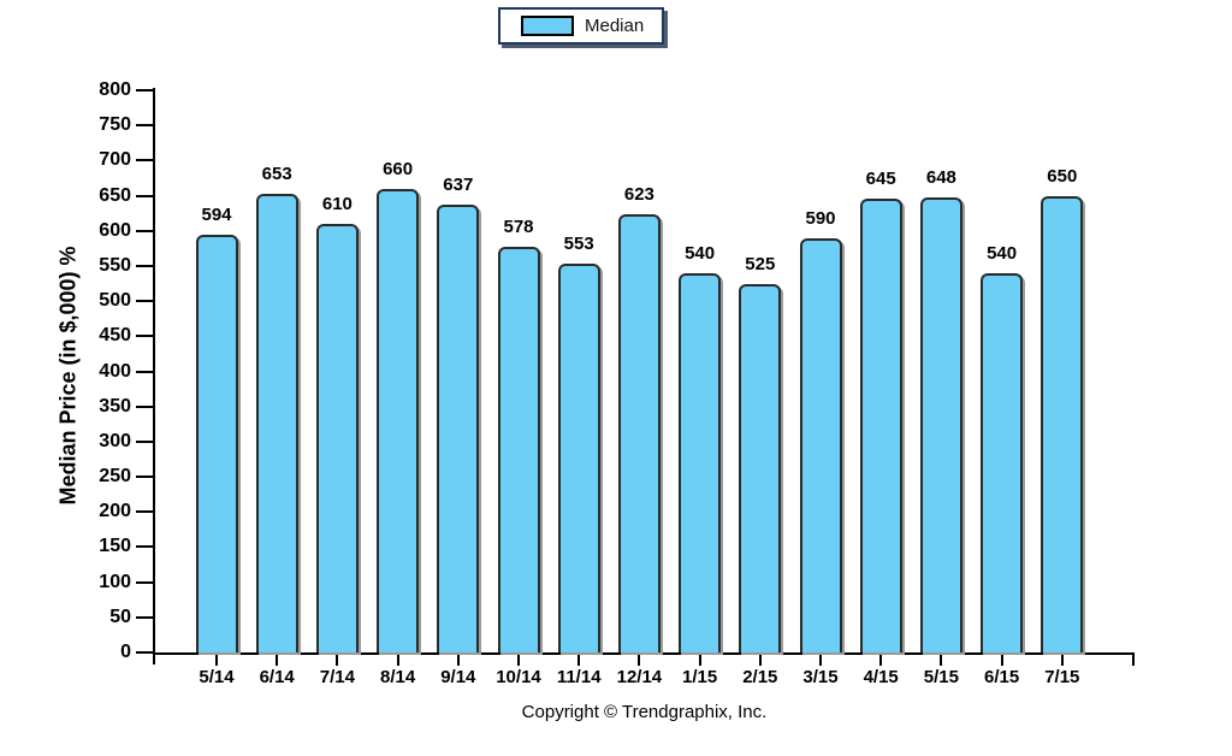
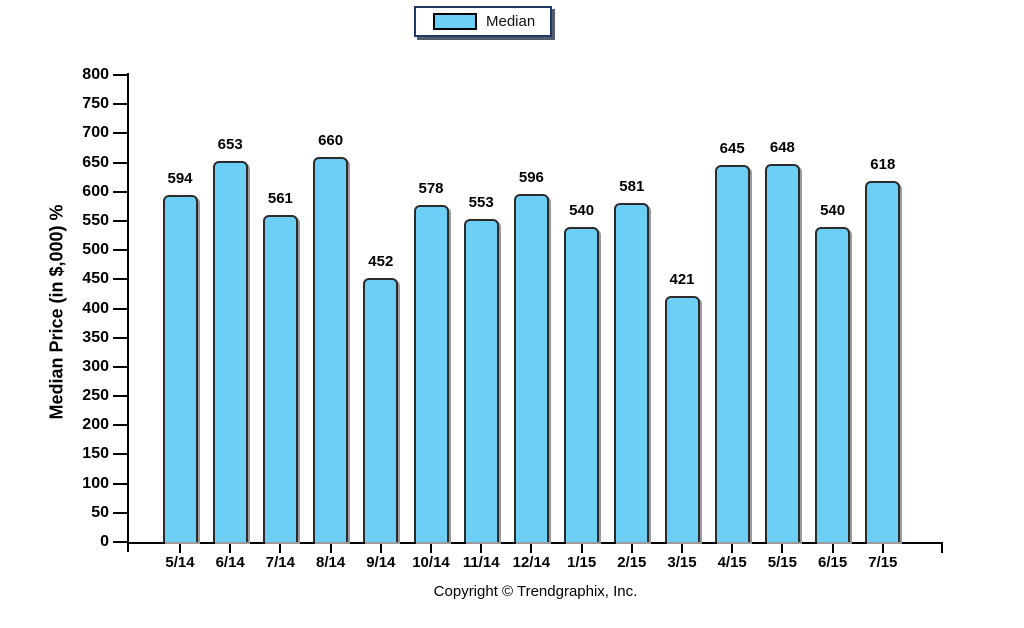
7/14: 610 -> 561
9/14: 637 -> 452
12/14: 623 -> 596
2/15: 525 -> 581
3/15: 590 -> 421
7/15: 650 -> 618
